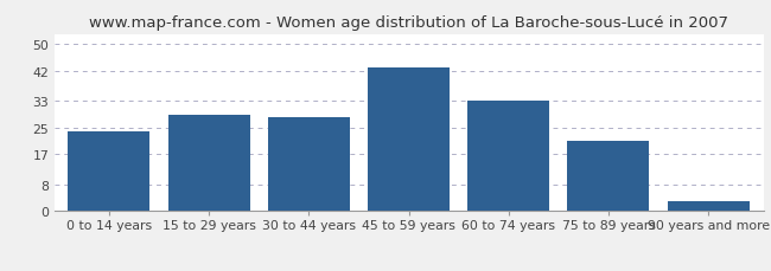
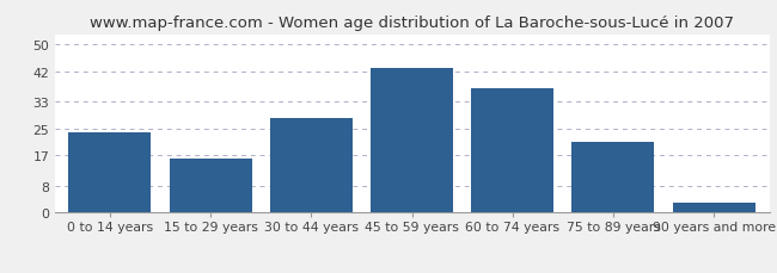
15 to 29 years: 29 -> 16
60 to 74 years: 33 -> 37
